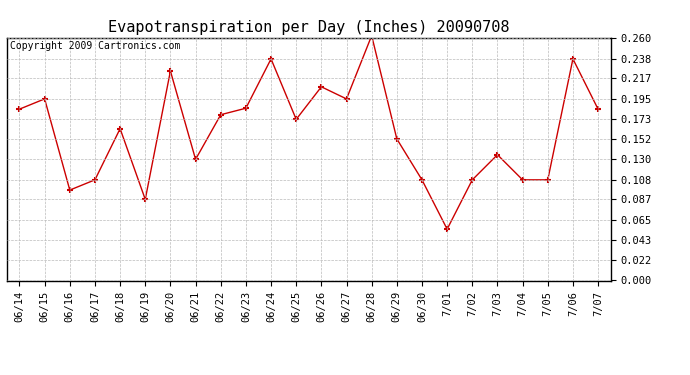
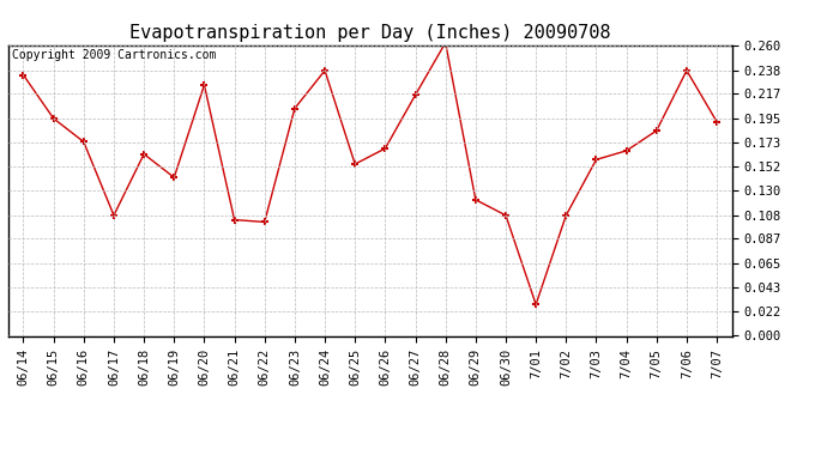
06/14: 0.184 -> 0.234
06/16: 0.097 -> 0.174
06/19: 0.087 -> 0.142
06/21: 0.130 -> 0.104
06/22: 0.178 -> 0.102
06/23: 0.185 -> 0.204
06/25: 0.173 -> 0.154
06/26: 0.208 -> 0.168
06/27: 0.195 -> 0.216
06/29: 0.152 -> 0.122
7/01: 0.055 -> 0.028
7/03: 0.135 -> 0.158
7/04: 0.108 -> 0.166
7/05: 0.108 -> 0.184
7/07: 0.184 -> 0.192
